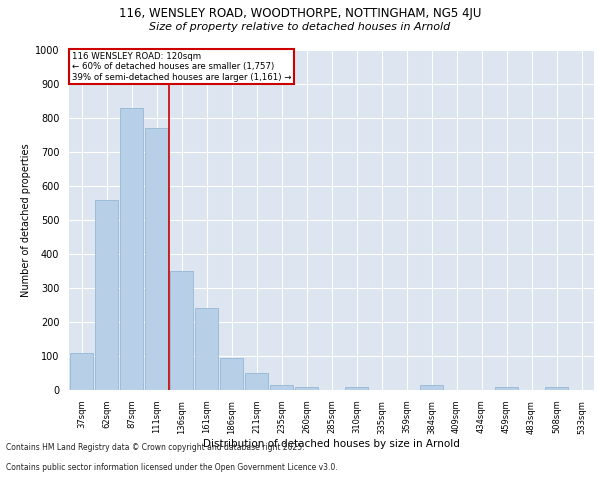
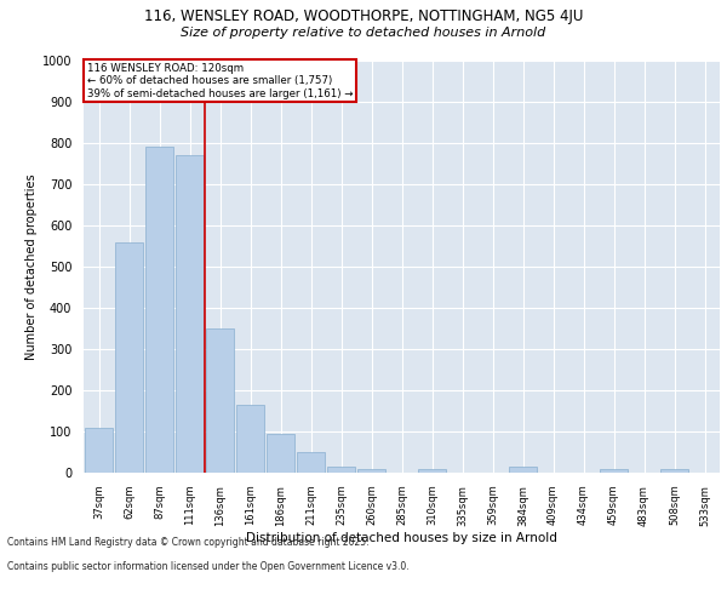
87sqm: 830 -> 790
161sqm: 240 -> 165
